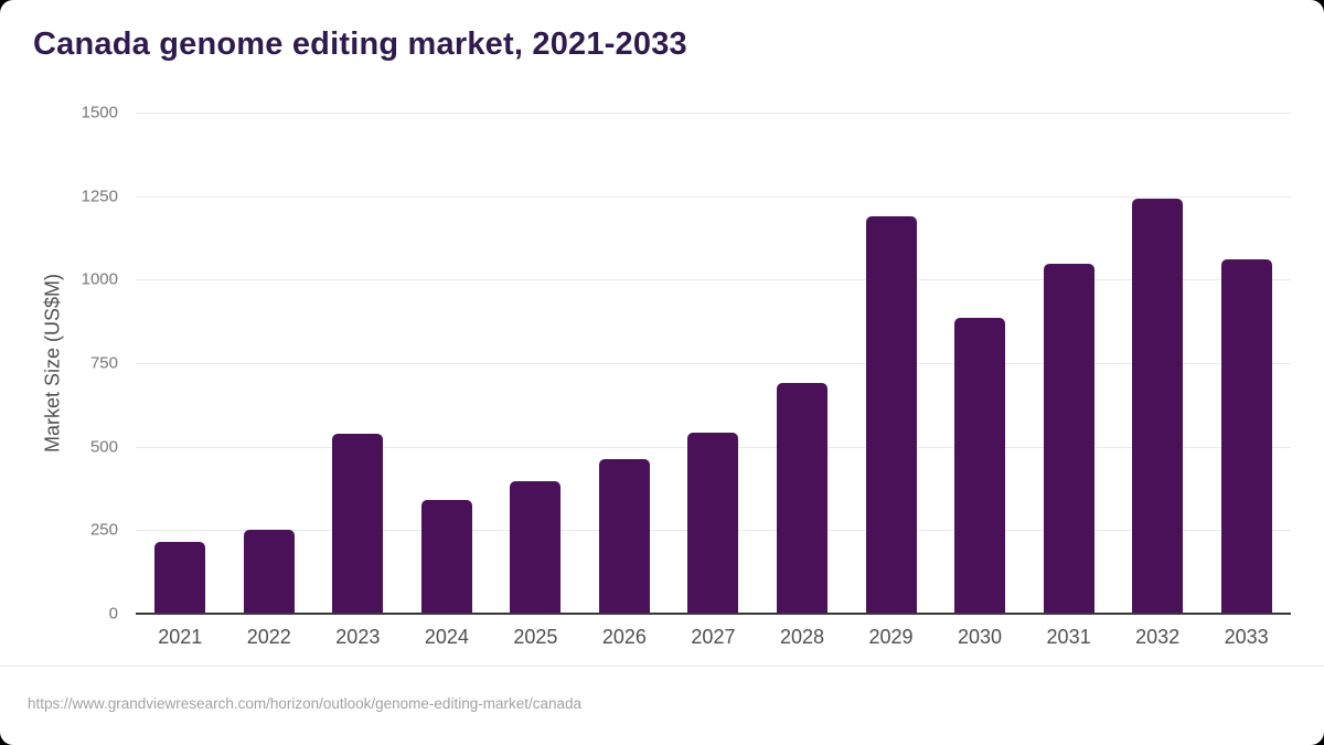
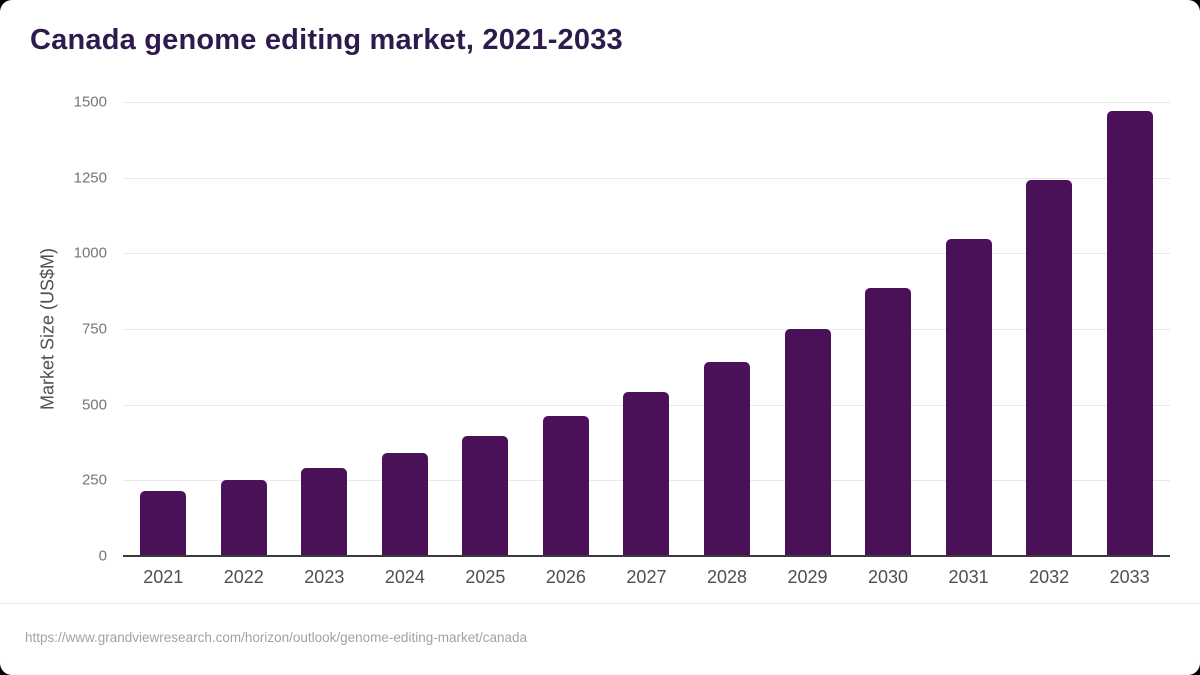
2023: 540 -> 290
2028: 690 -> 640
2029: 1190 -> 750
2033: 1060 -> 1470
